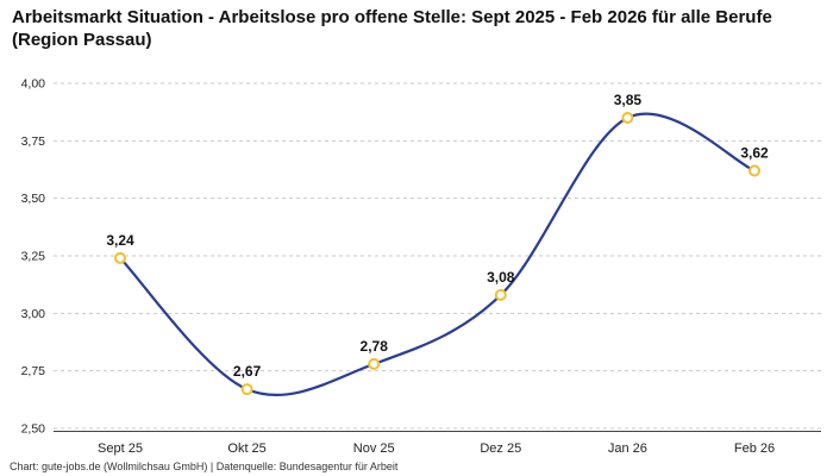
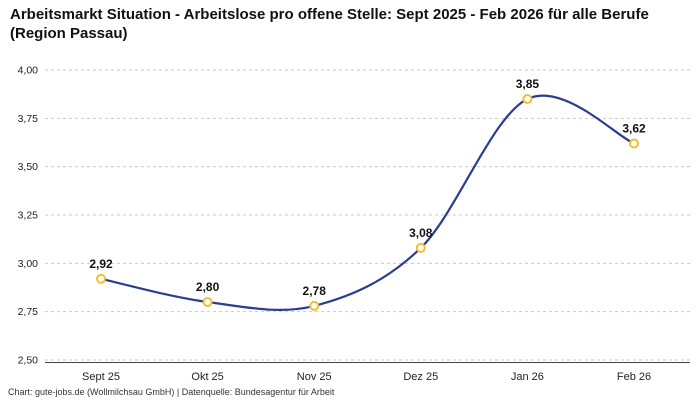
Sept 25: 3,24 -> 2,92
Okt 25: 2,67 -> 2,80
